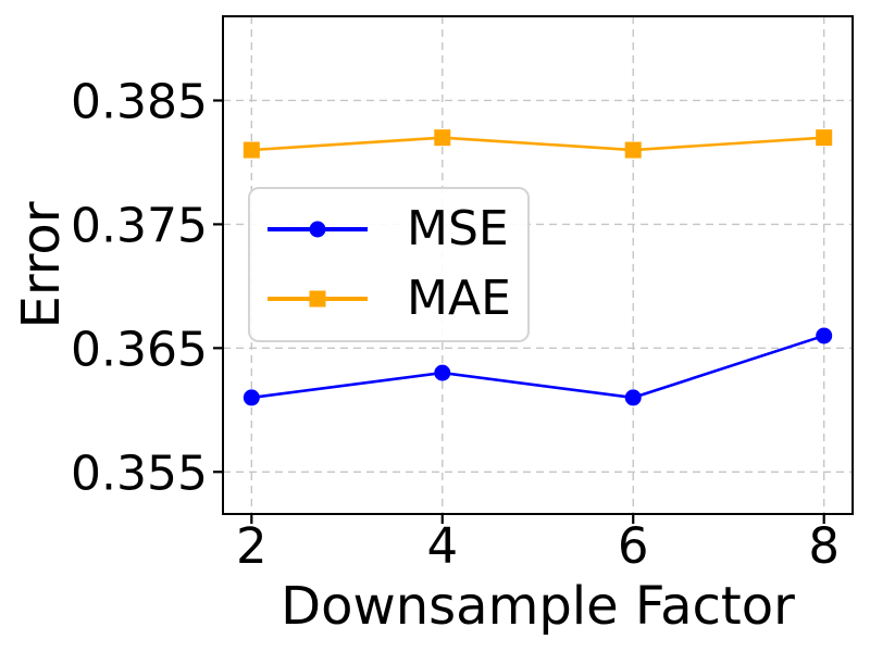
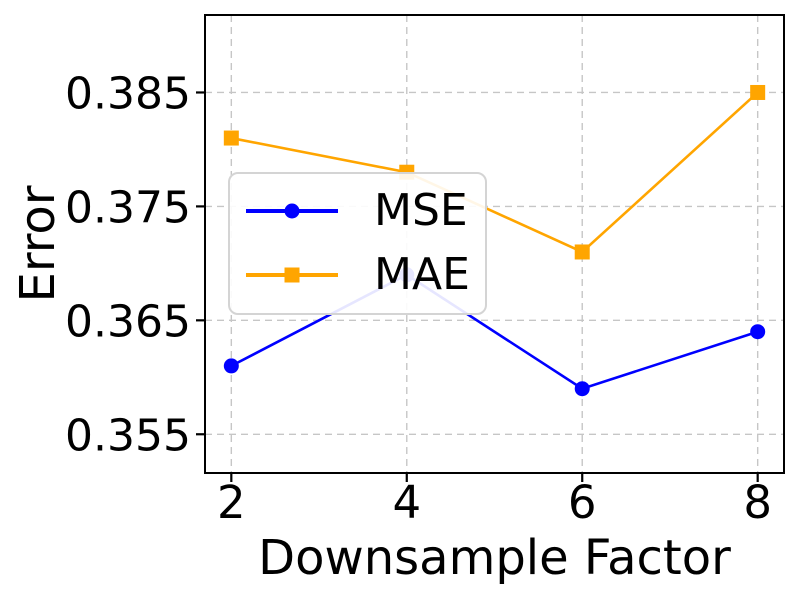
MSE/4: 0.363 -> 0.369
MAE/4: 0.382 -> 0.378
MSE/6: 0.361 -> 0.359
MAE/6: 0.381 -> 0.371
MSE/8: 0.366 -> 0.364
MAE/8: 0.382 -> 0.385
